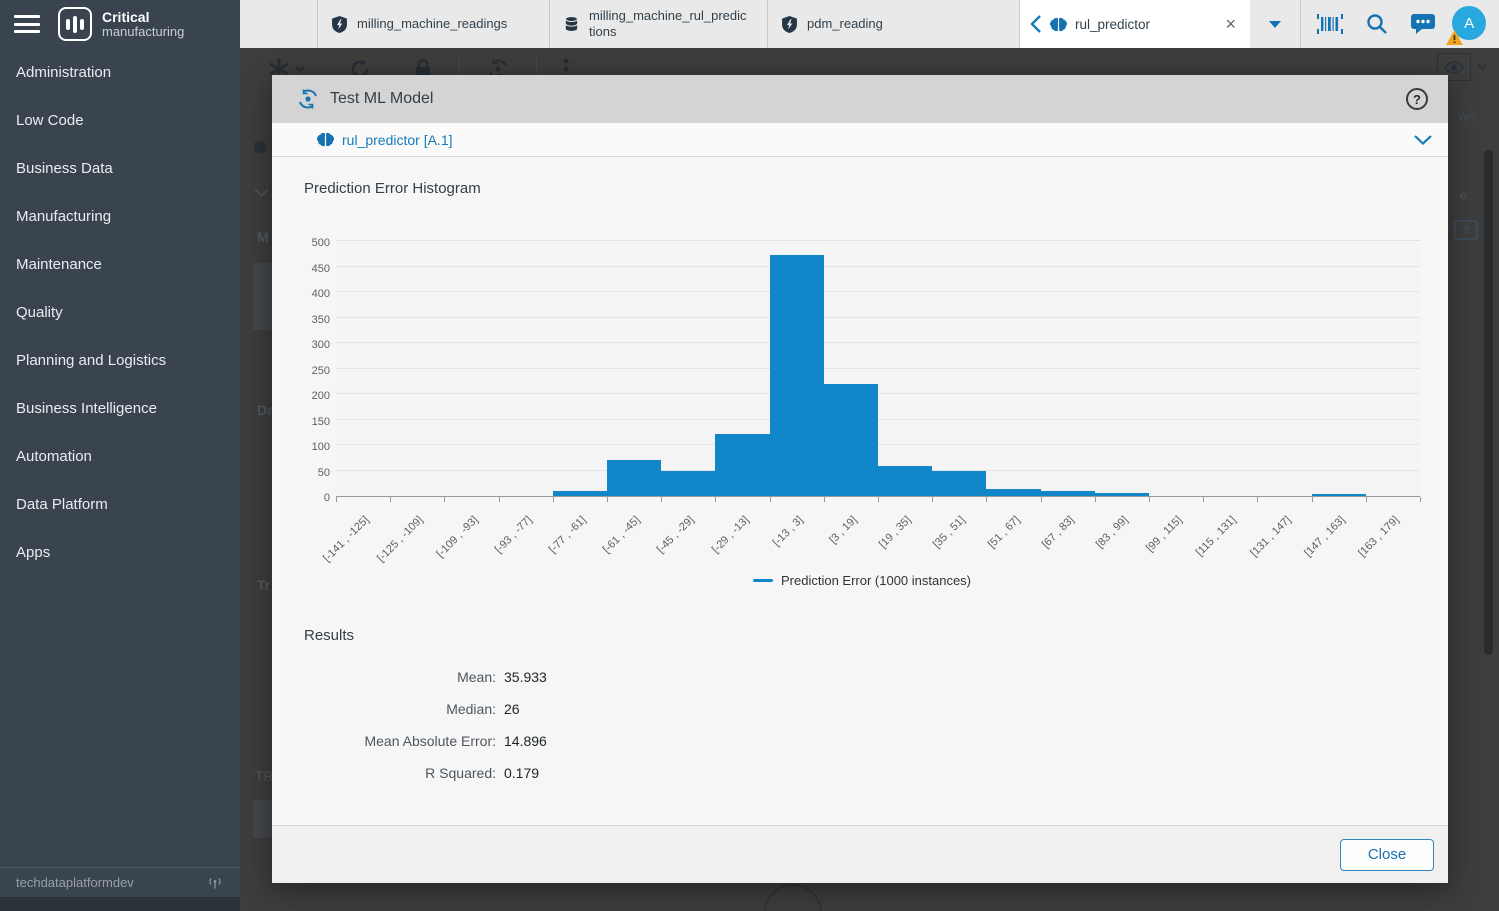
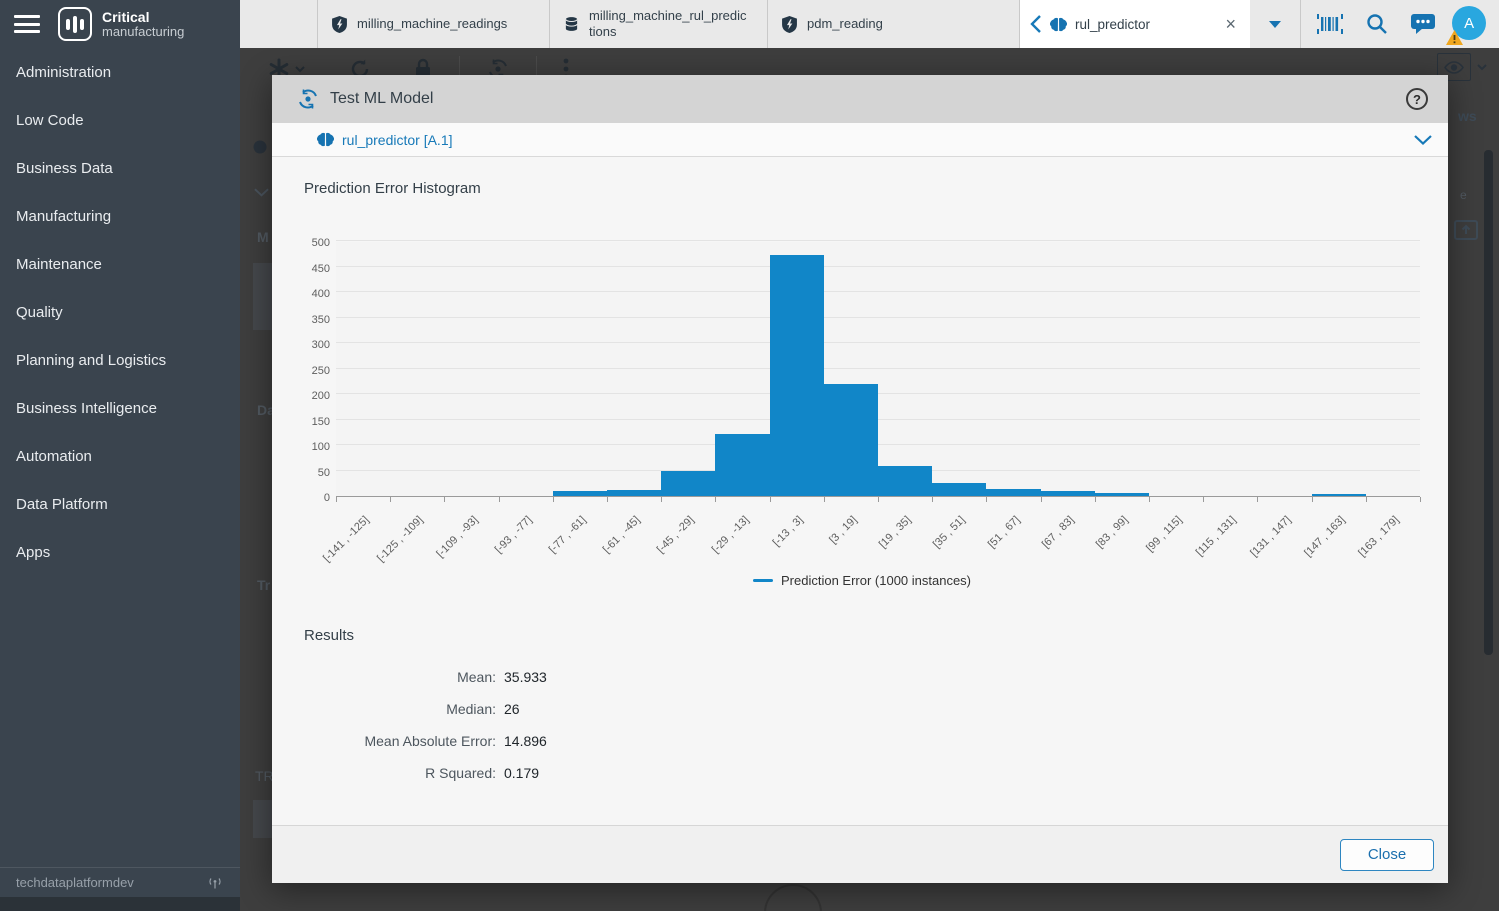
[-61 , -45]: 70 -> 10
[35 , 51]: 50 -> 20
